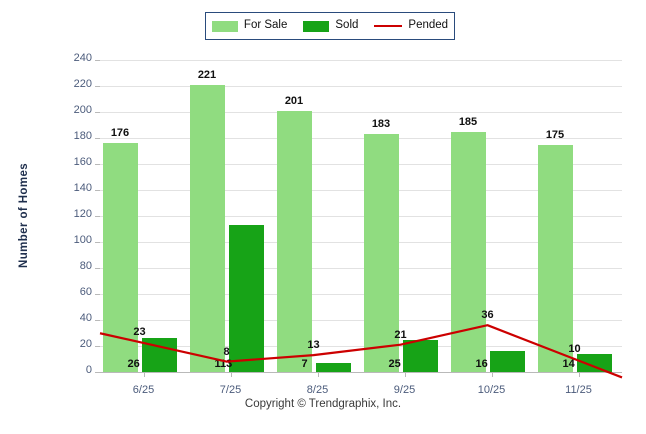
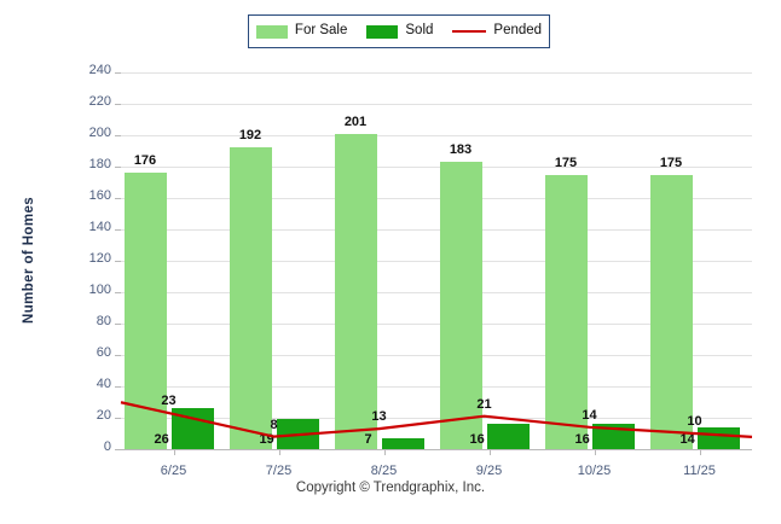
For Sale/7/25: 221 -> 192
Sold/7/25: 113 -> 19
Sold/9/25: 25 -> 16
For Sale/10/25: 185 -> 175
Pended/10/25: 36 -> 14
